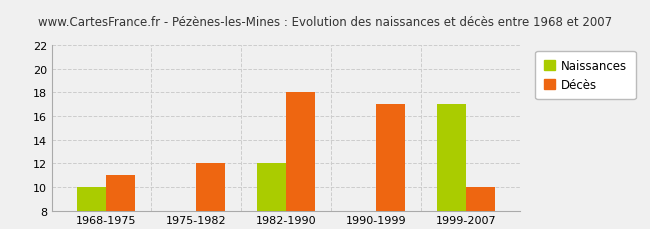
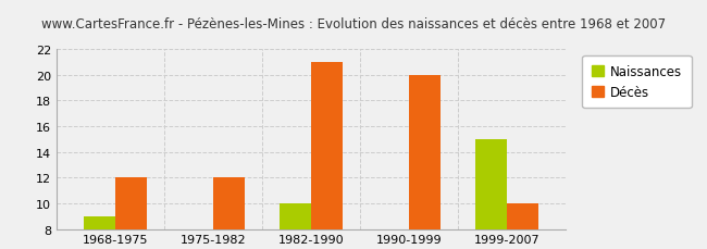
Naissances/1968-1975: 10 -> 9
Décès/1968-1975: 11 -> 12
Naissances/1982-1990: 12 -> 10
Décès/1982-1990: 18 -> 21
Décès/1990-1999: 17 -> 20
Naissances/1999-2007: 17 -> 15
